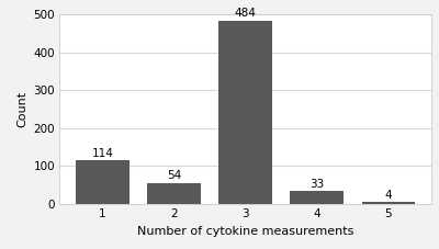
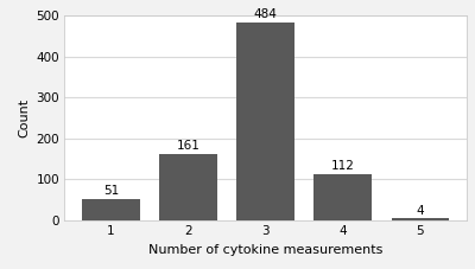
1: 114 -> 51
2: 54 -> 161
4: 33 -> 112
